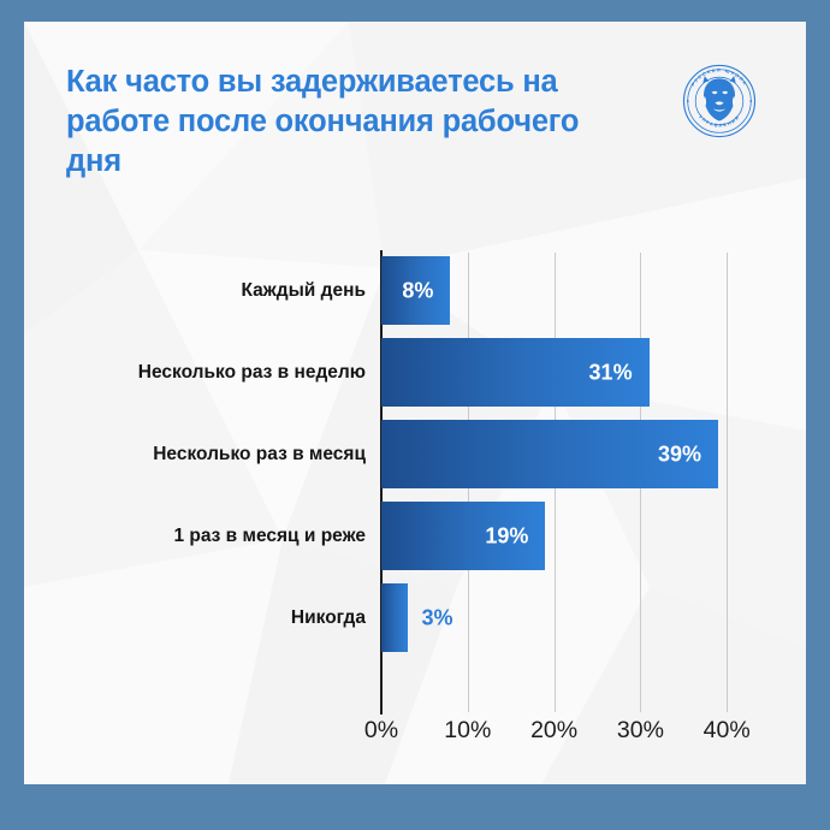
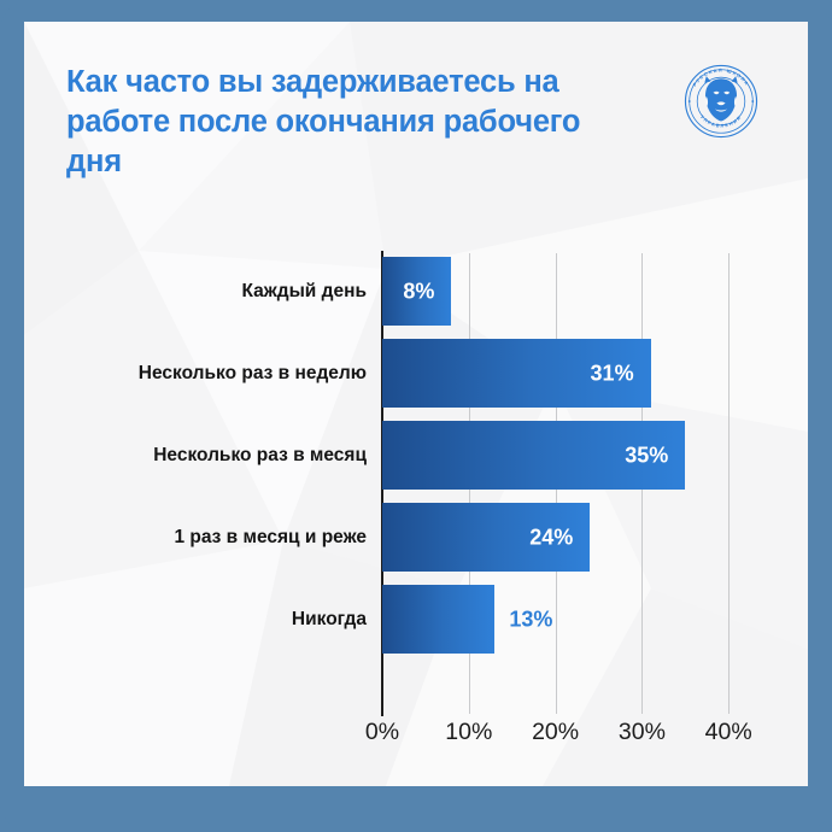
Несколько раз в месяц: 39% -> 35%
1 раз в месяц и реже: 19% -> 24%
Никогда: 3% -> 13%
